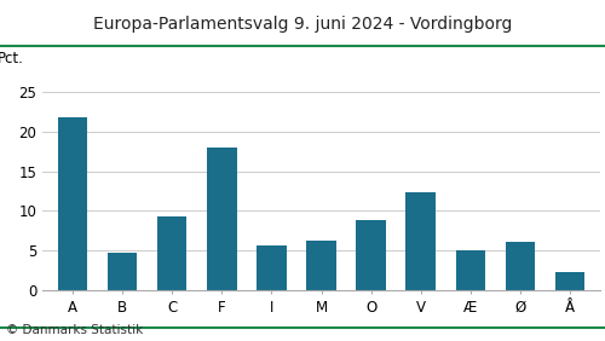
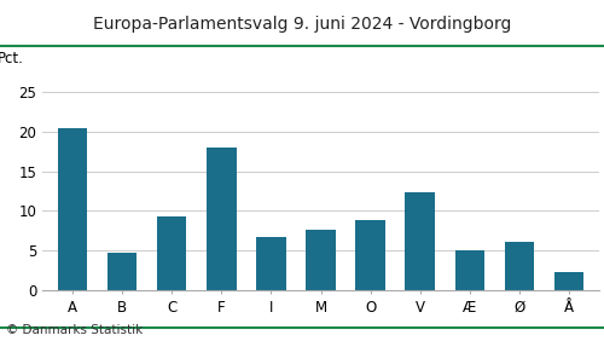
A: 21.8 -> 20.4
I: 5.6 -> 6.8
M: 6.3 -> 7.6
